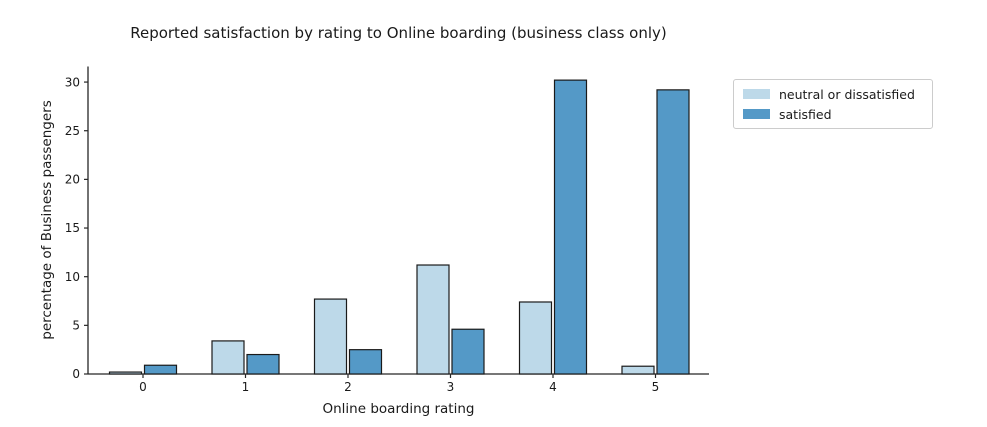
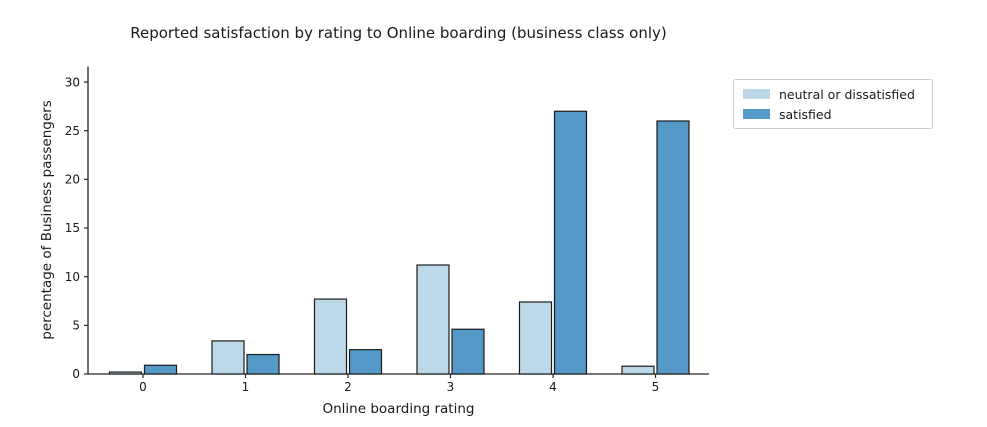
satisfied/4: 30 -> 27
satisfied/5: 29 -> 26
